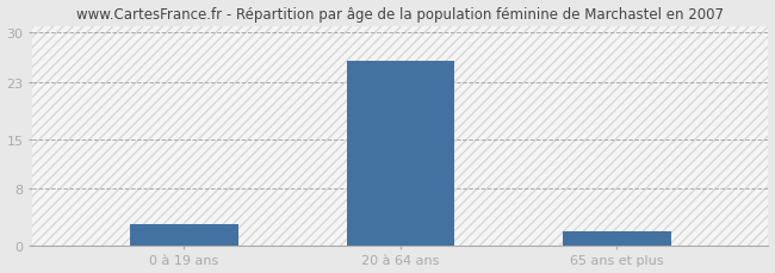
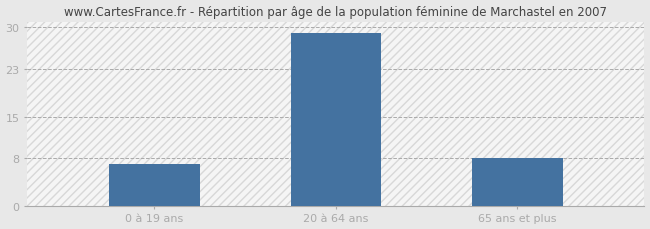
0 à 19 ans: 3 -> 7
20 à 64 ans: 26 -> 29
65 ans et plus: 2 -> 8
